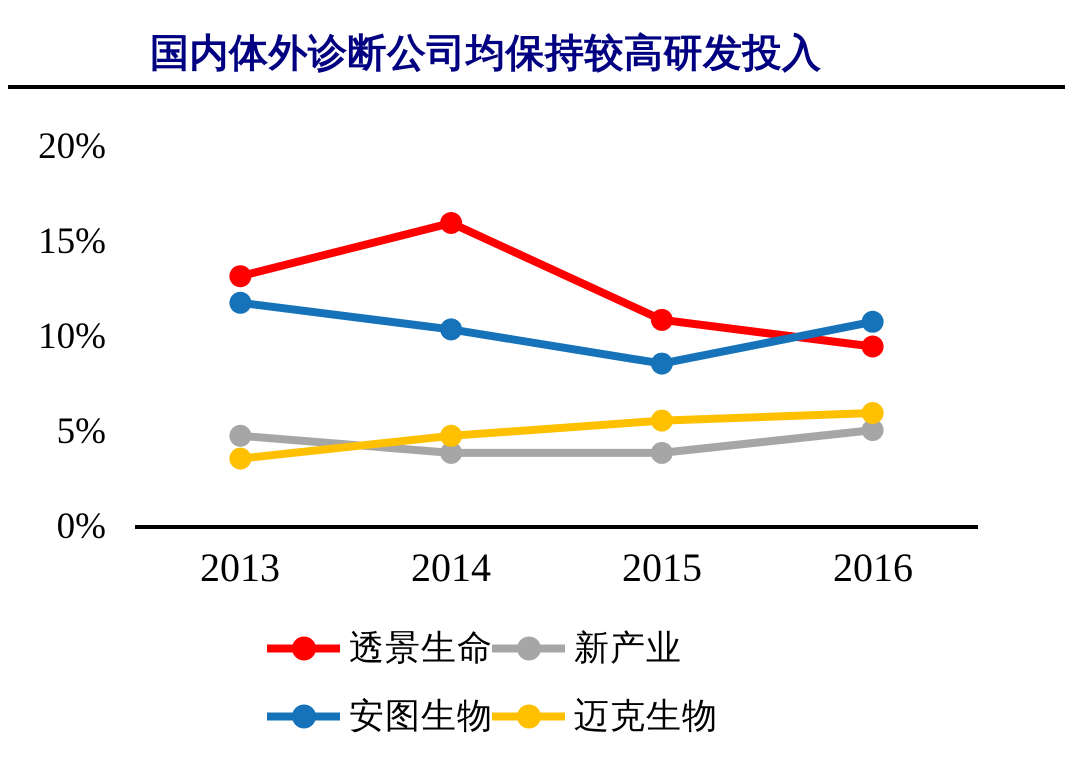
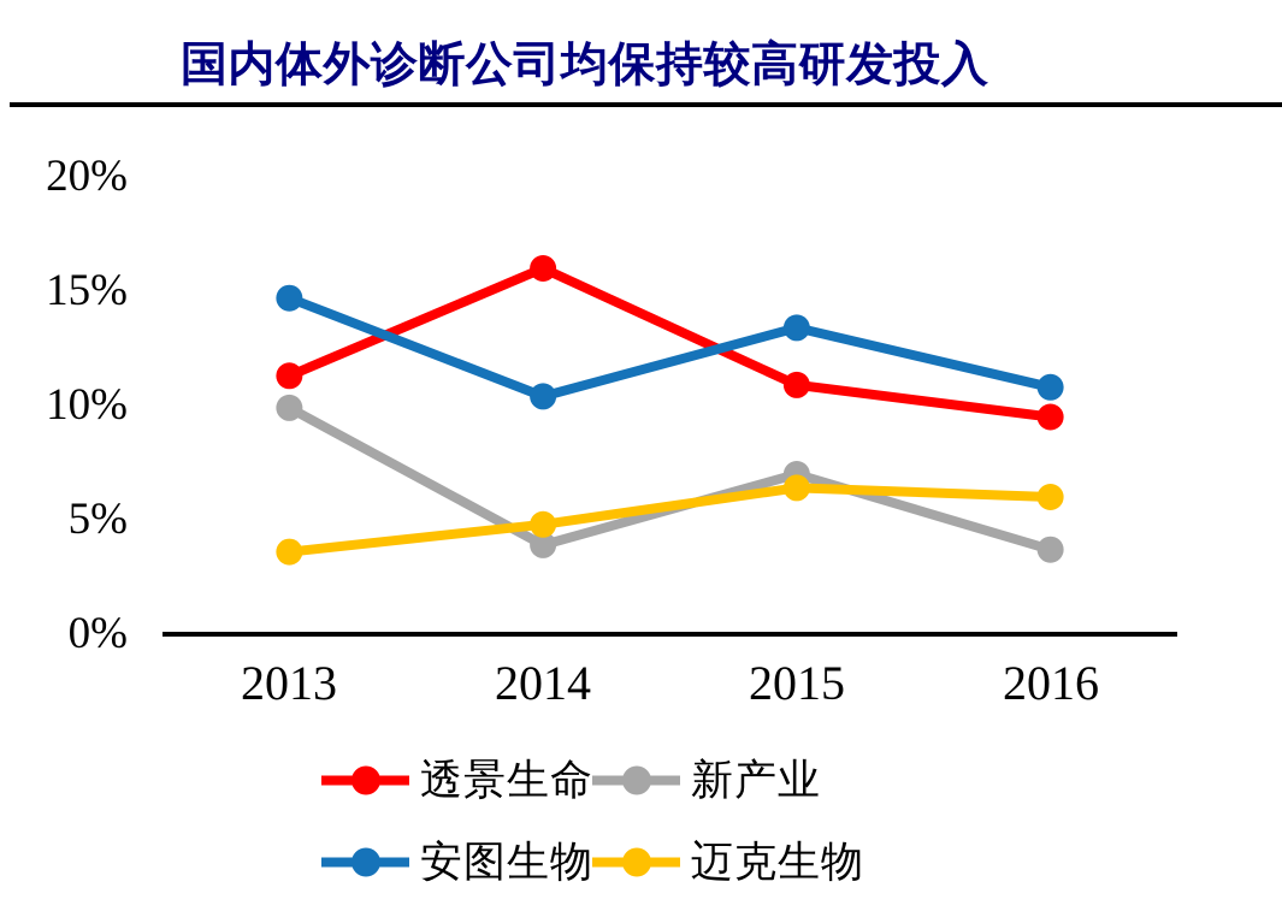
透景生命/2013: 13.2% -> 11.3%
新产业/2013: 4.8% -> 9.9%
安图生物/2013: 11.8% -> 14.7%
新产业/2015: 3.9% -> 7.0%
安图生物/2015: 8.6% -> 13.4%
迈克生物/2015: 5.6% -> 6.4%
新产业/2016: 5.1% -> 3.7%
